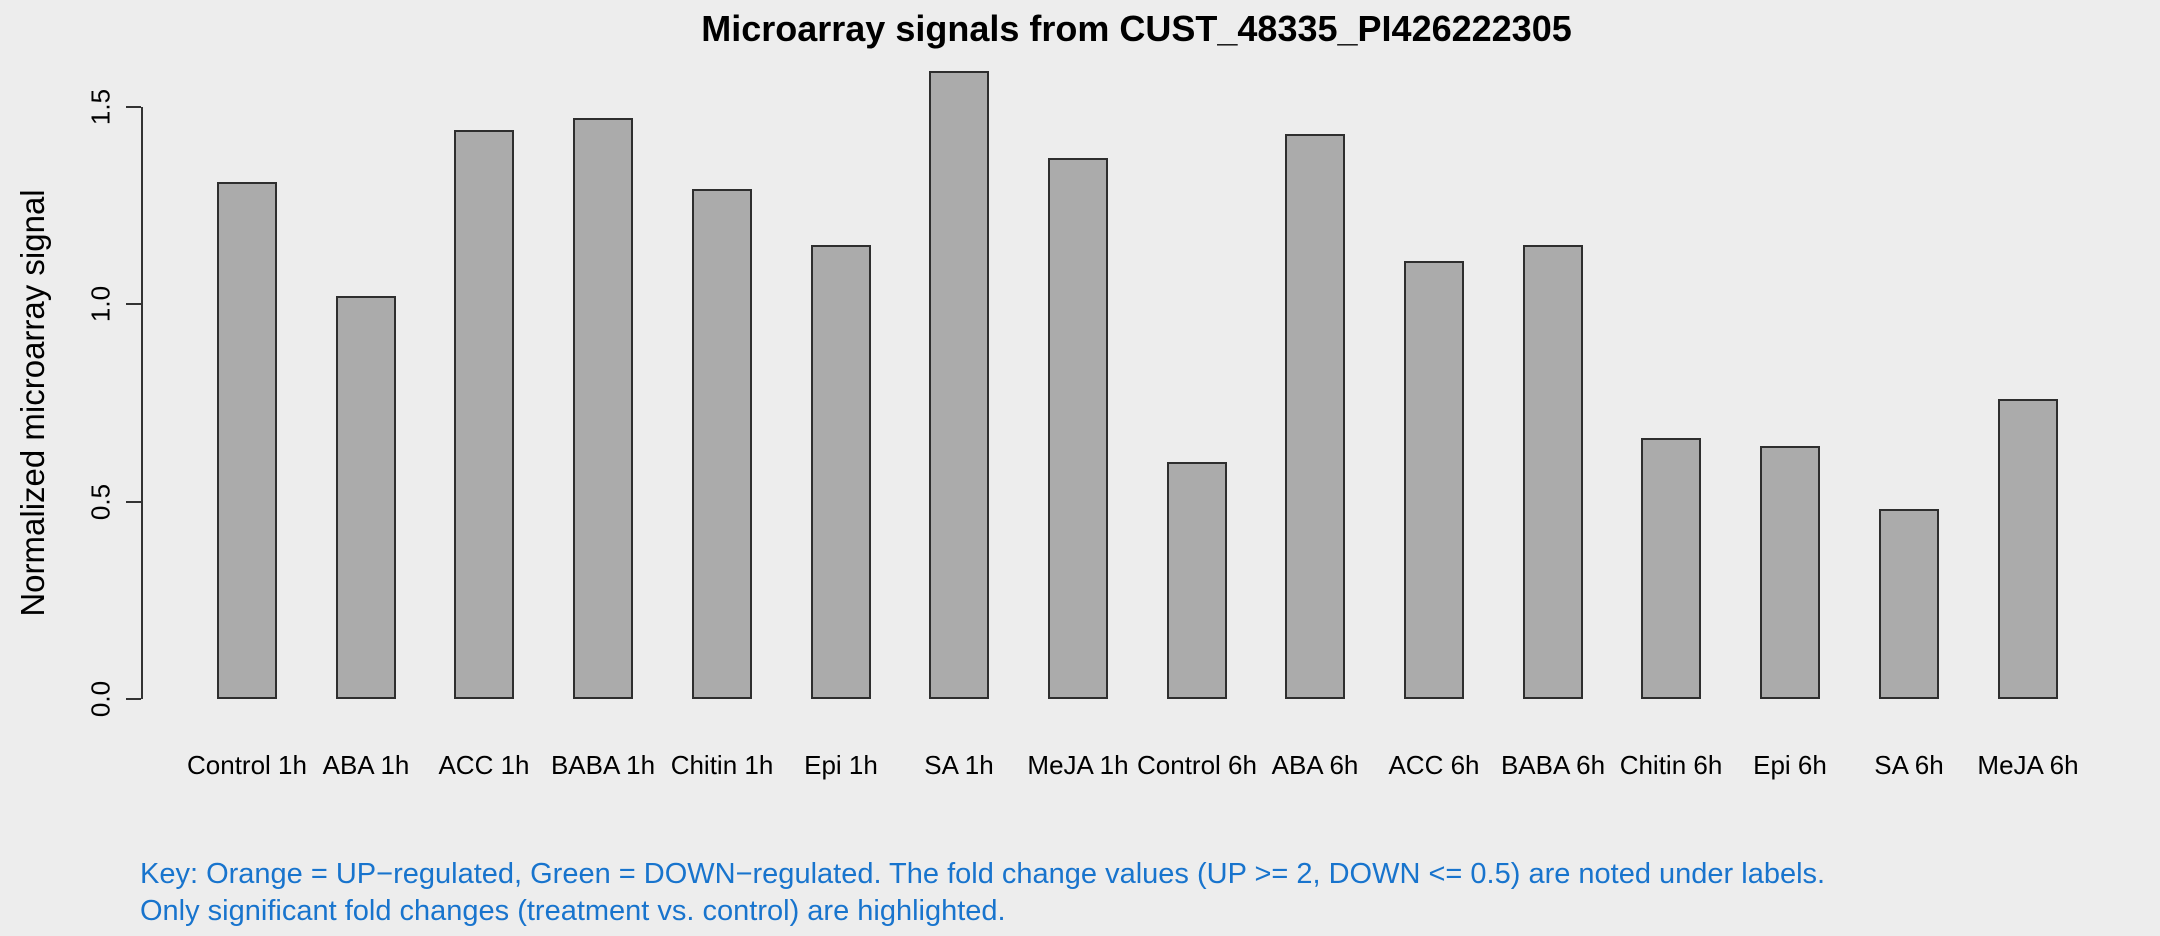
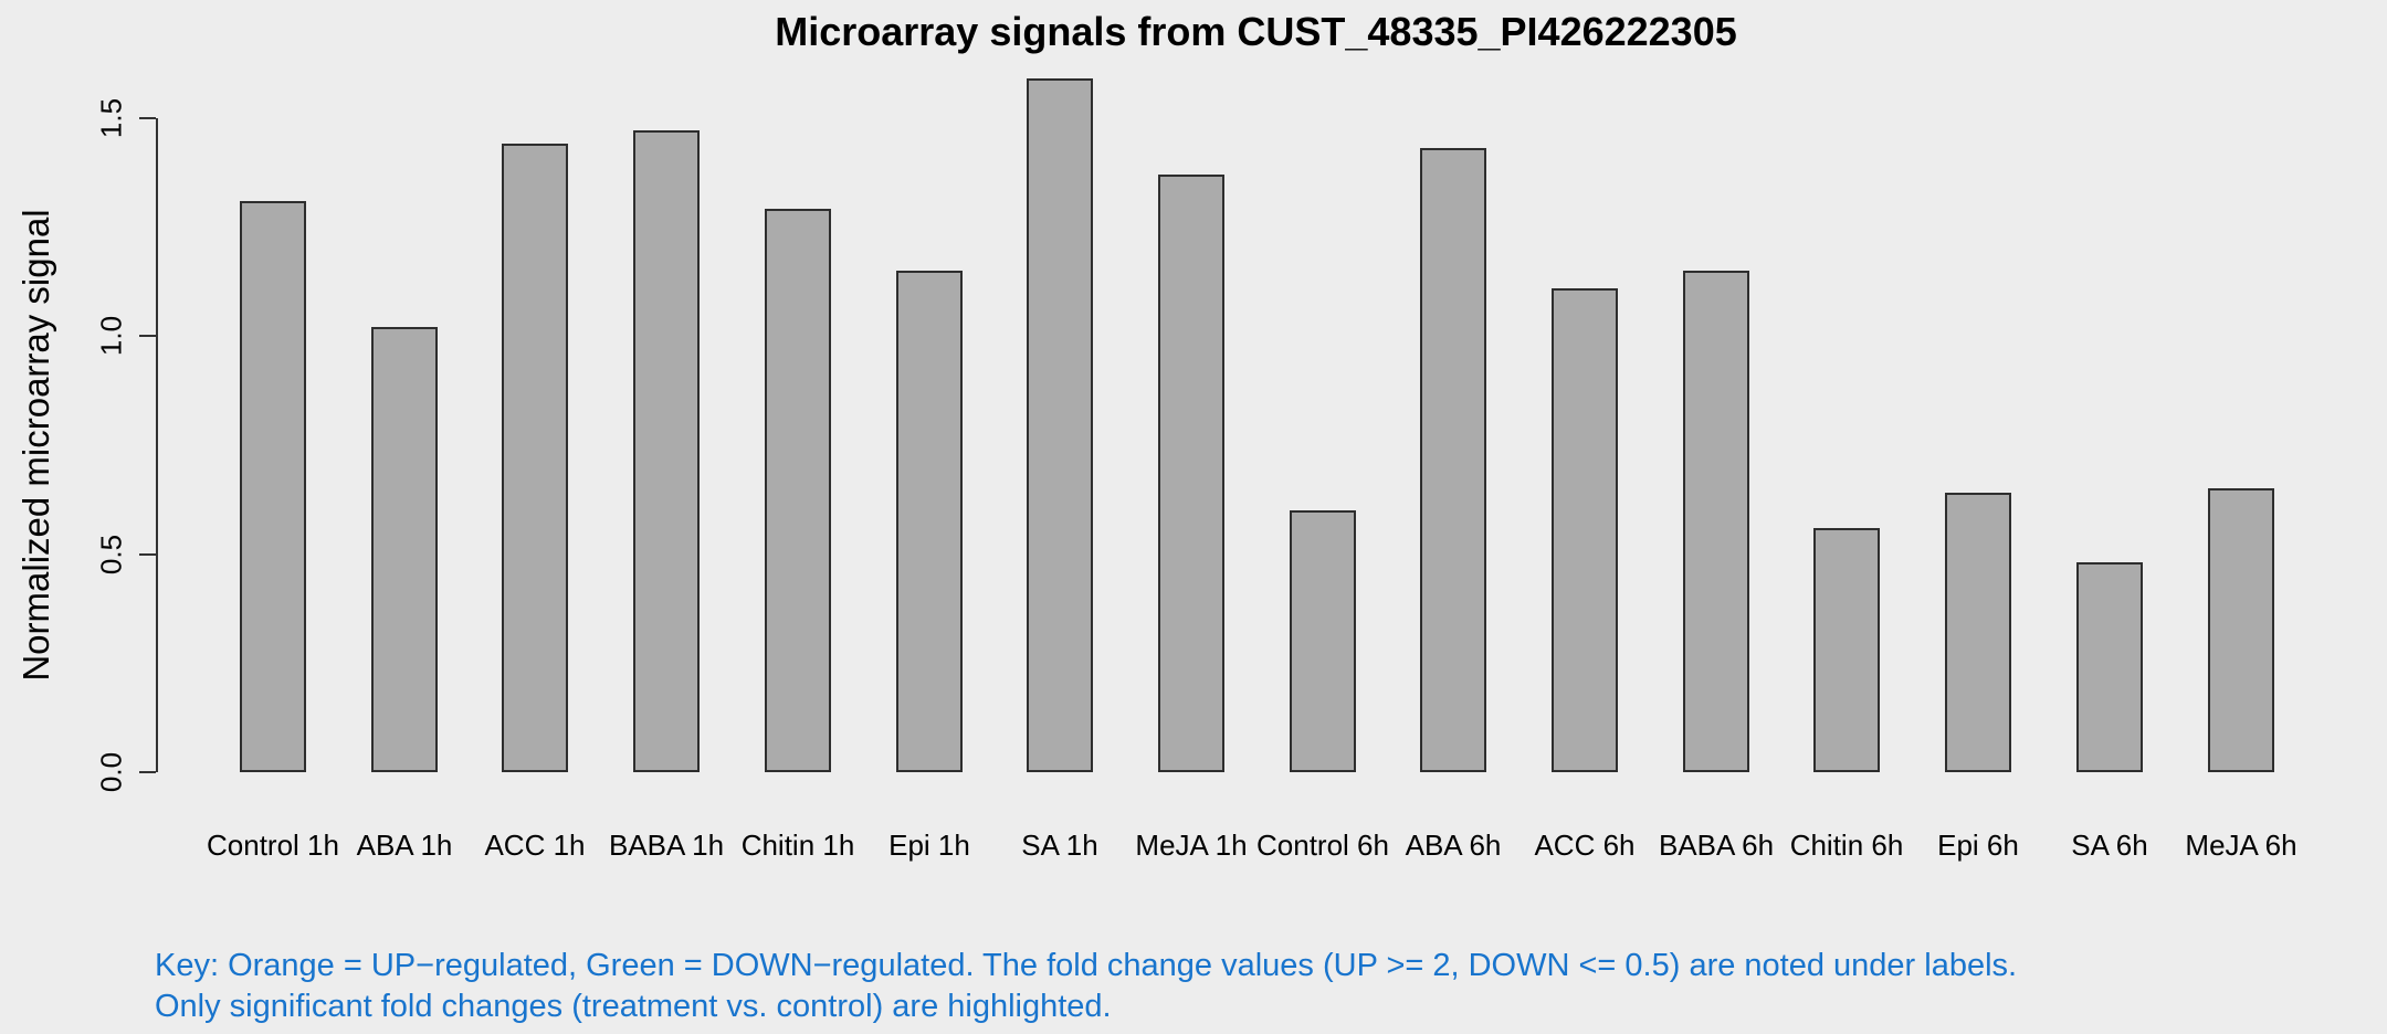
Chitin 6h: 0.66 -> 0.56
MeJA 6h: 0.76 -> 0.65
